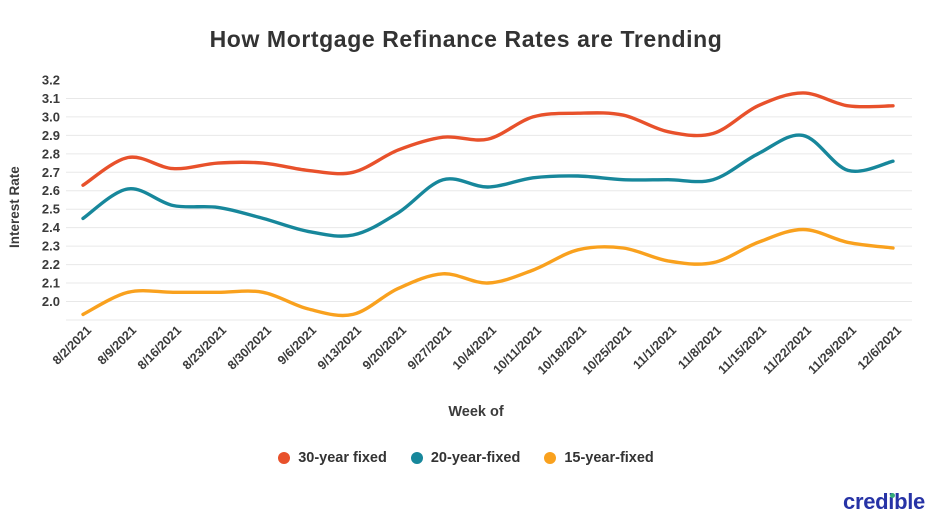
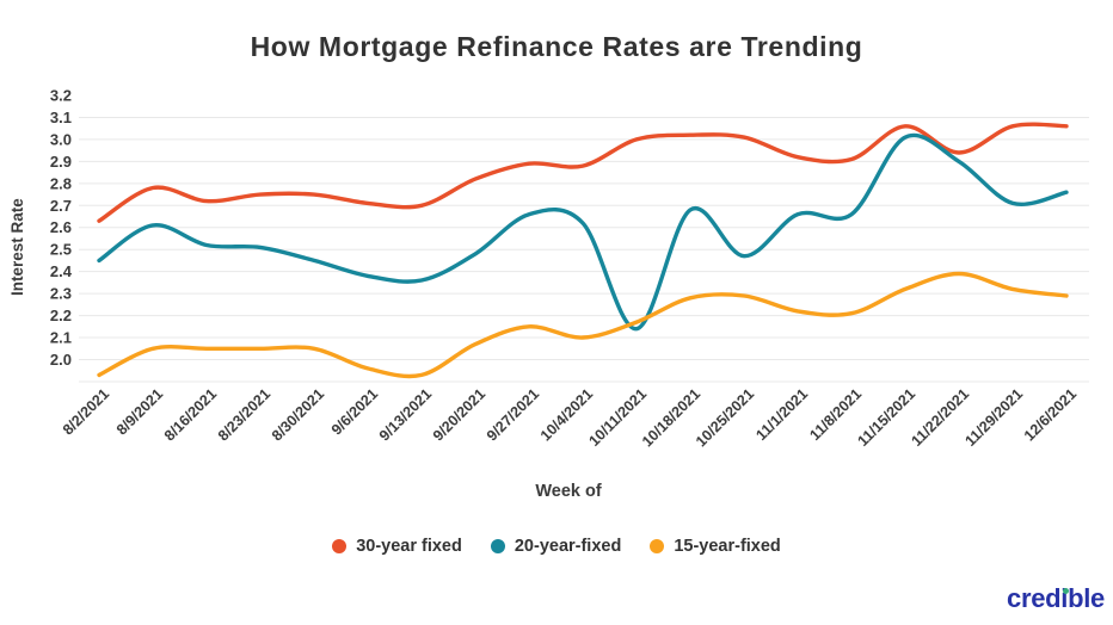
20-year-fixed/10/11/2021: 2.67 -> 2.14
20-year-fixed/10/25/2021: 2.66 -> 2.47
20-year-fixed/11/15/2021: 2.80 -> 3.01
30-year fixed/11/22/2021: 3.13 -> 2.94
